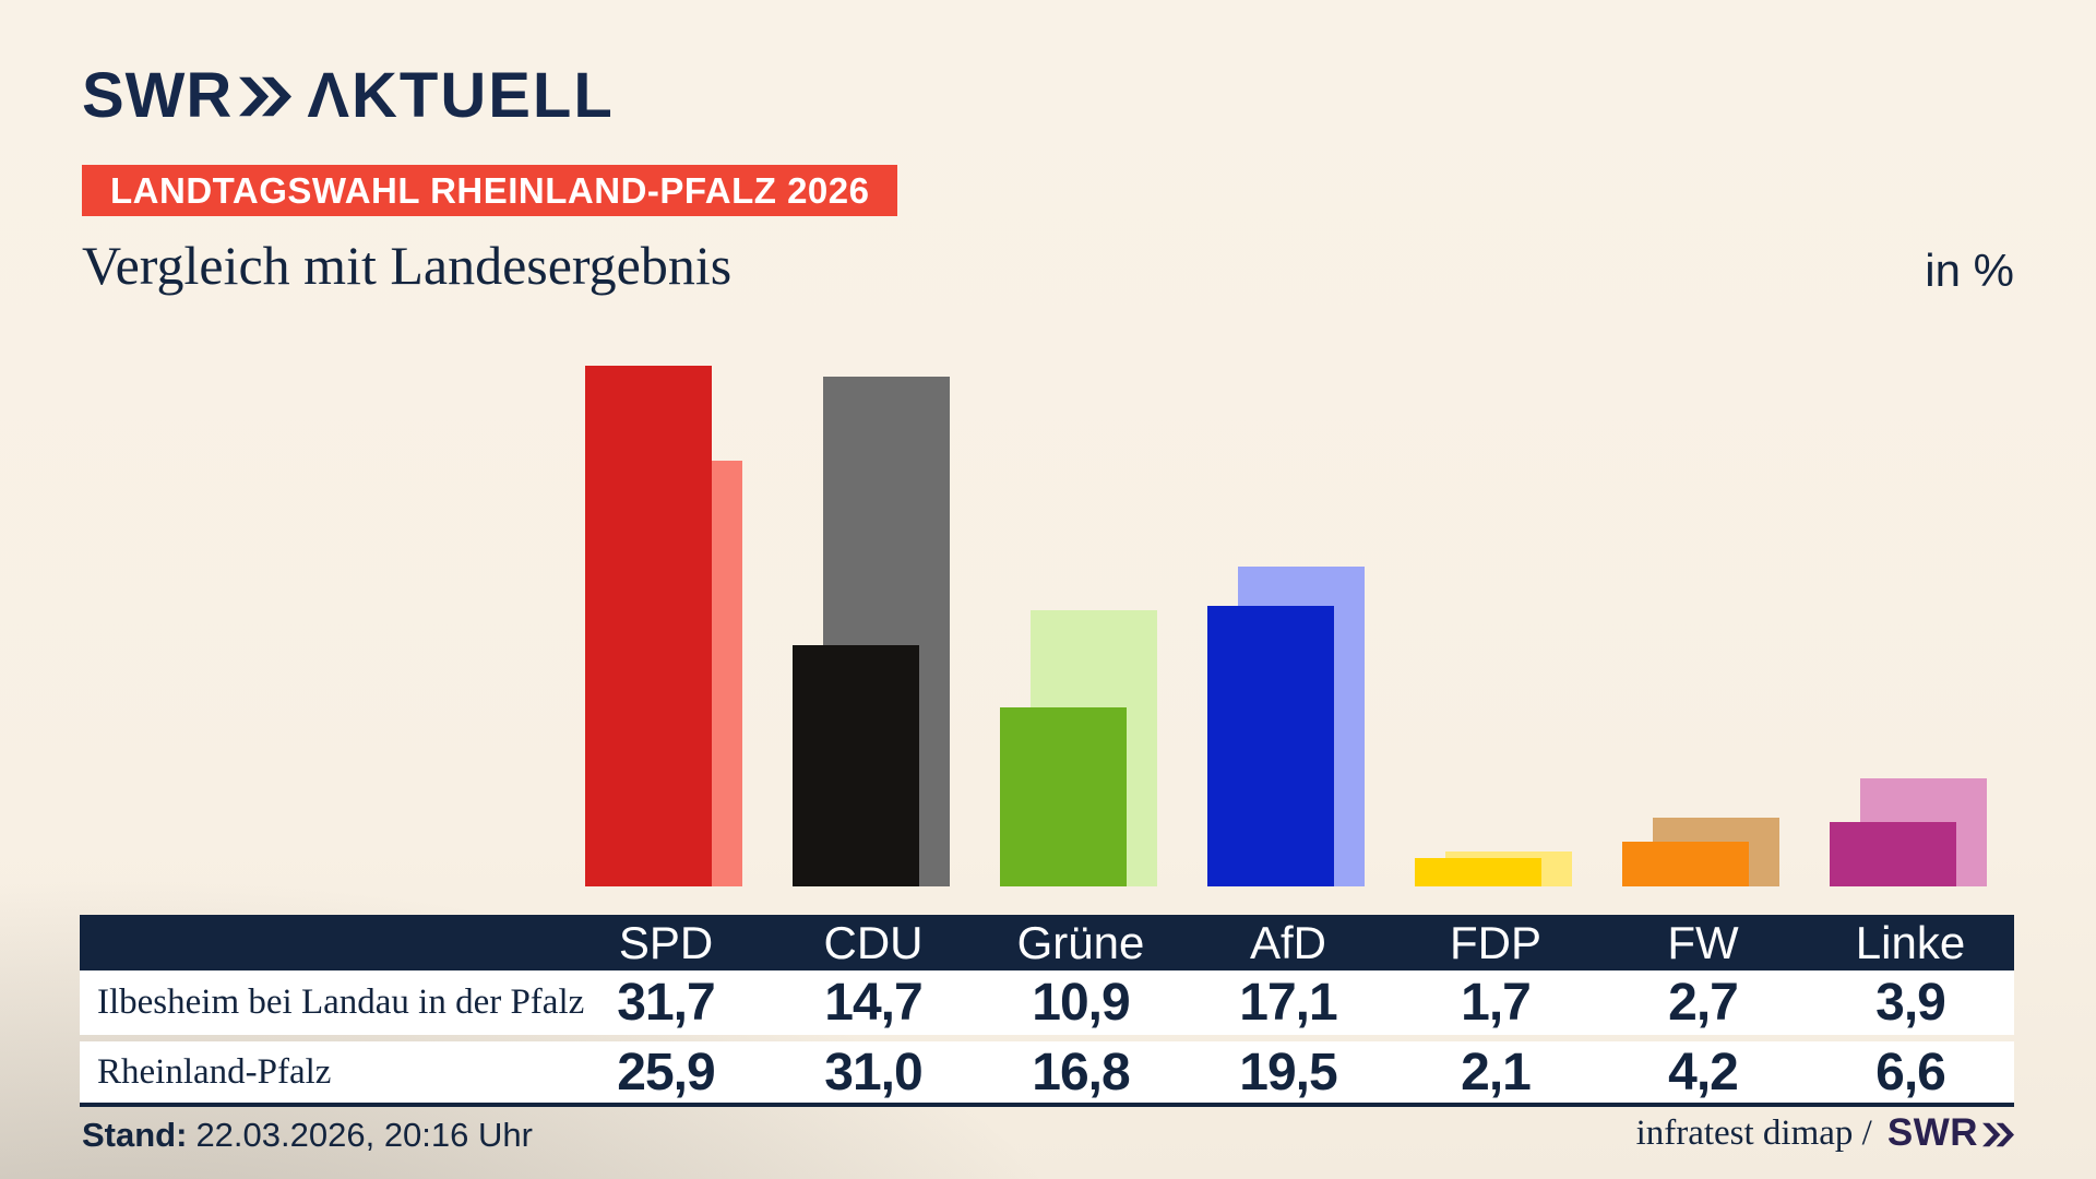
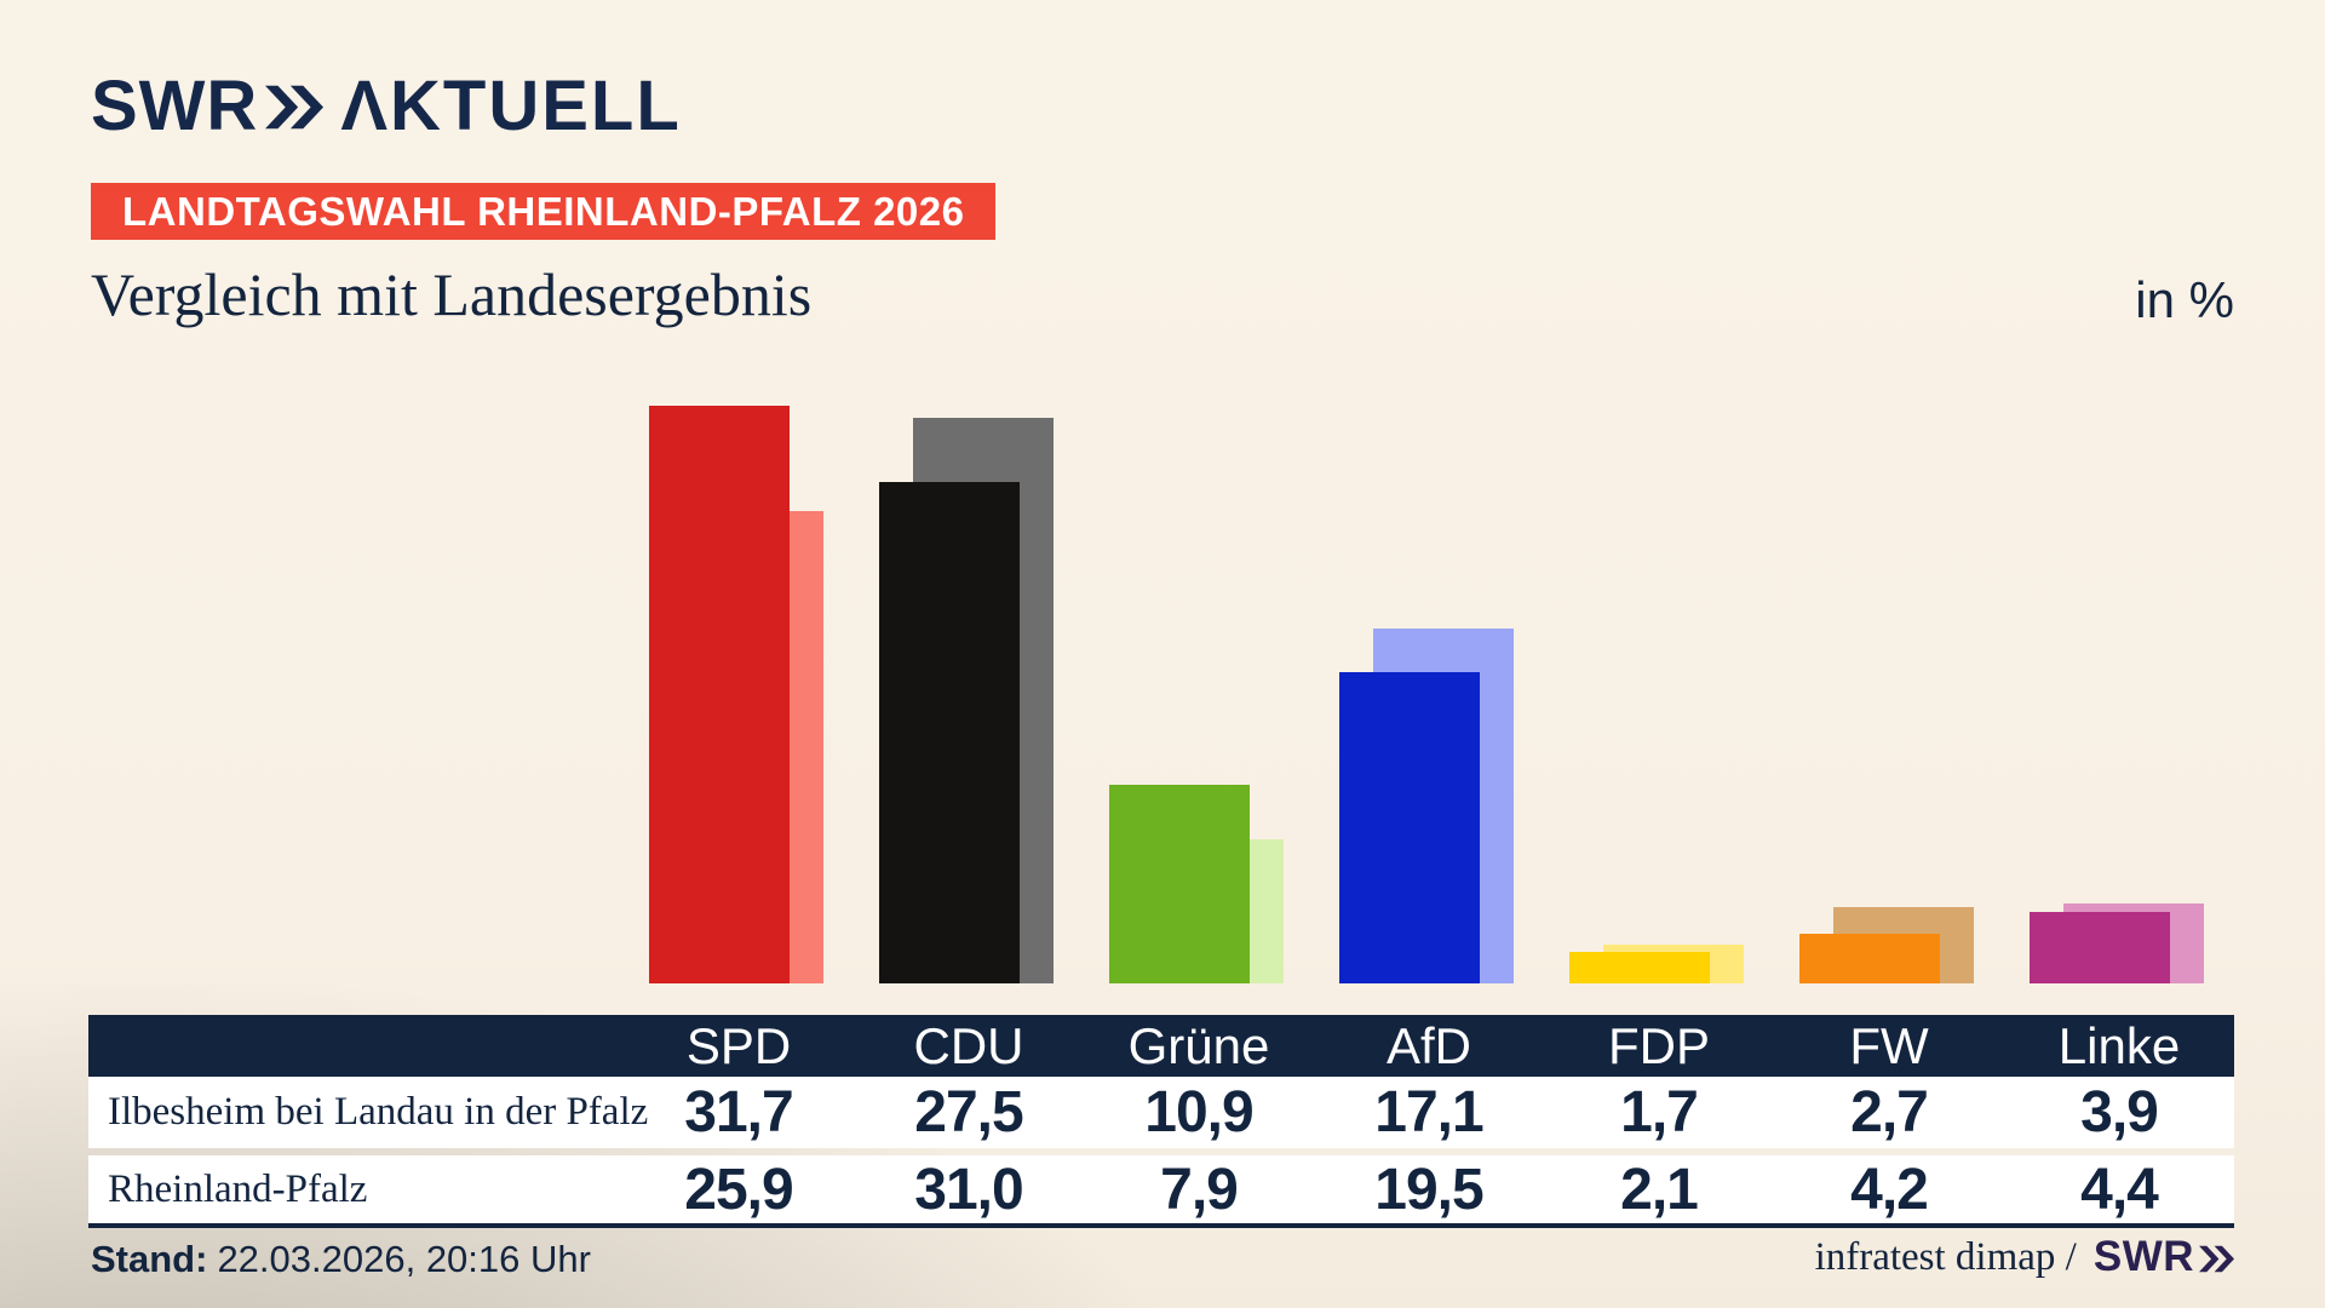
Ilbesheim bei Landau in der Pfalz/CDU: 14,7 -> 27,5
Rheinland-Pfalz/Grüne: 16,8 -> 7,9
Rheinland-Pfalz/Linke: 6,6 -> 4,4
